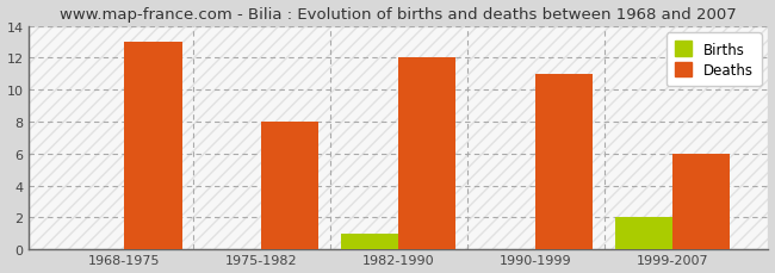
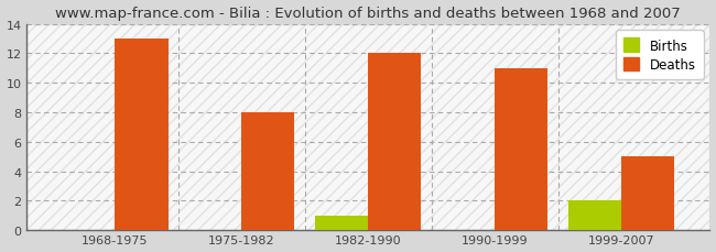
Deaths/1999-2007: 6 -> 5
